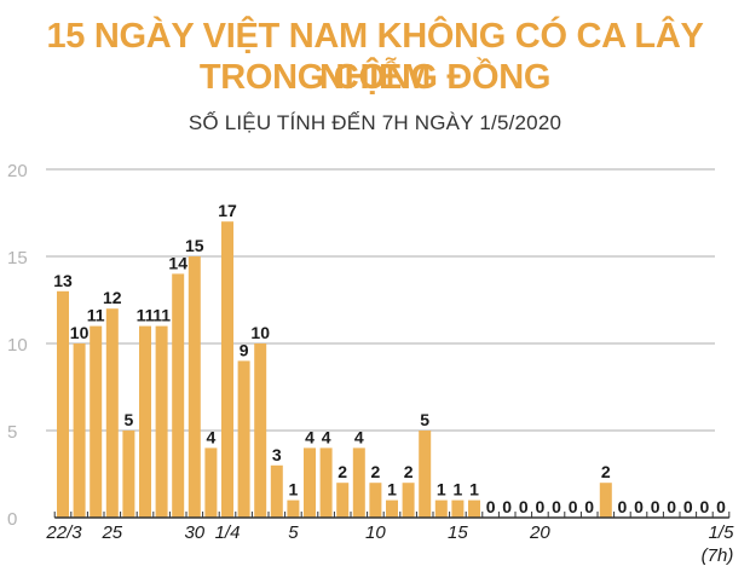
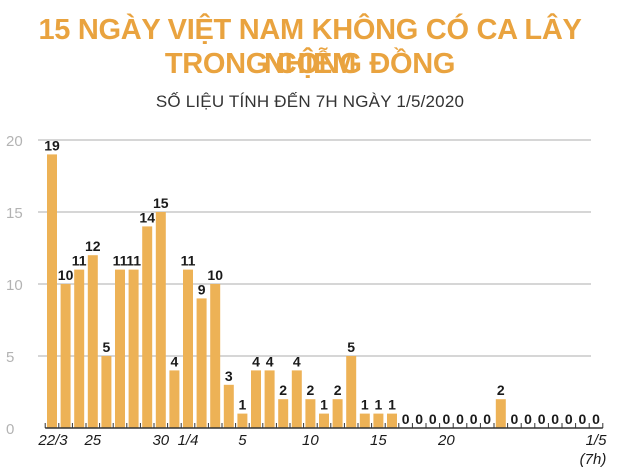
22/3: 13 -> 19
1/4: 17 -> 11
